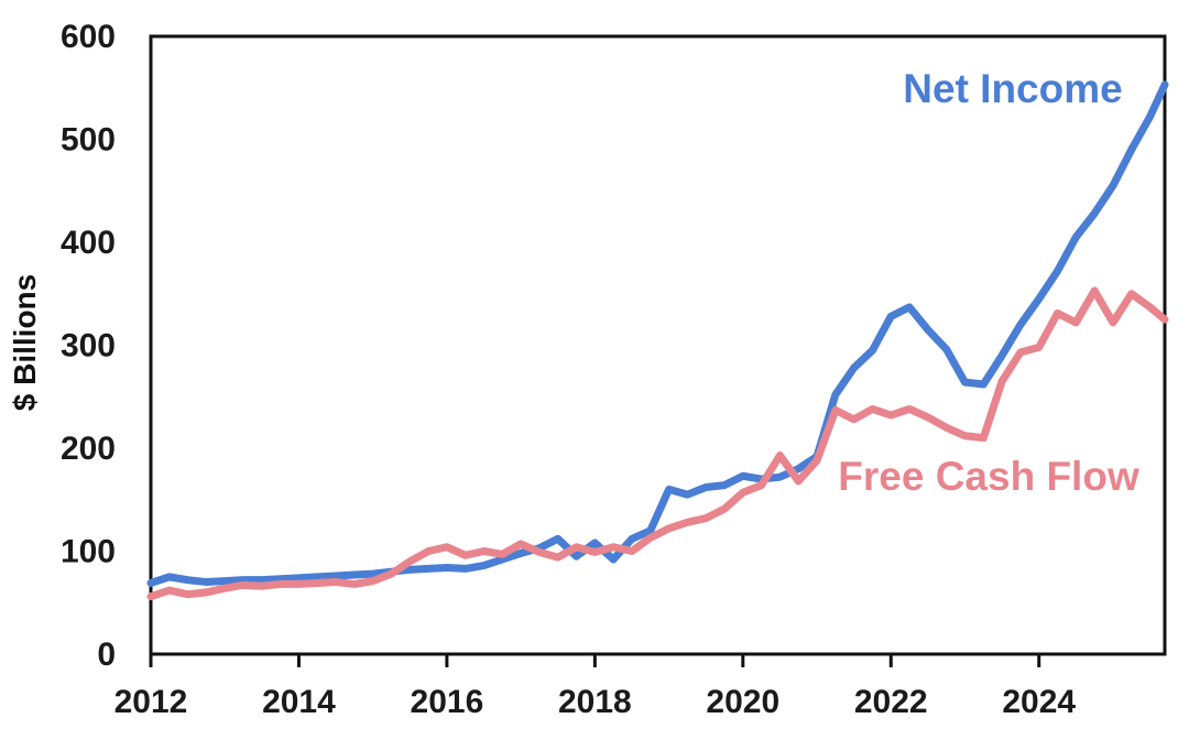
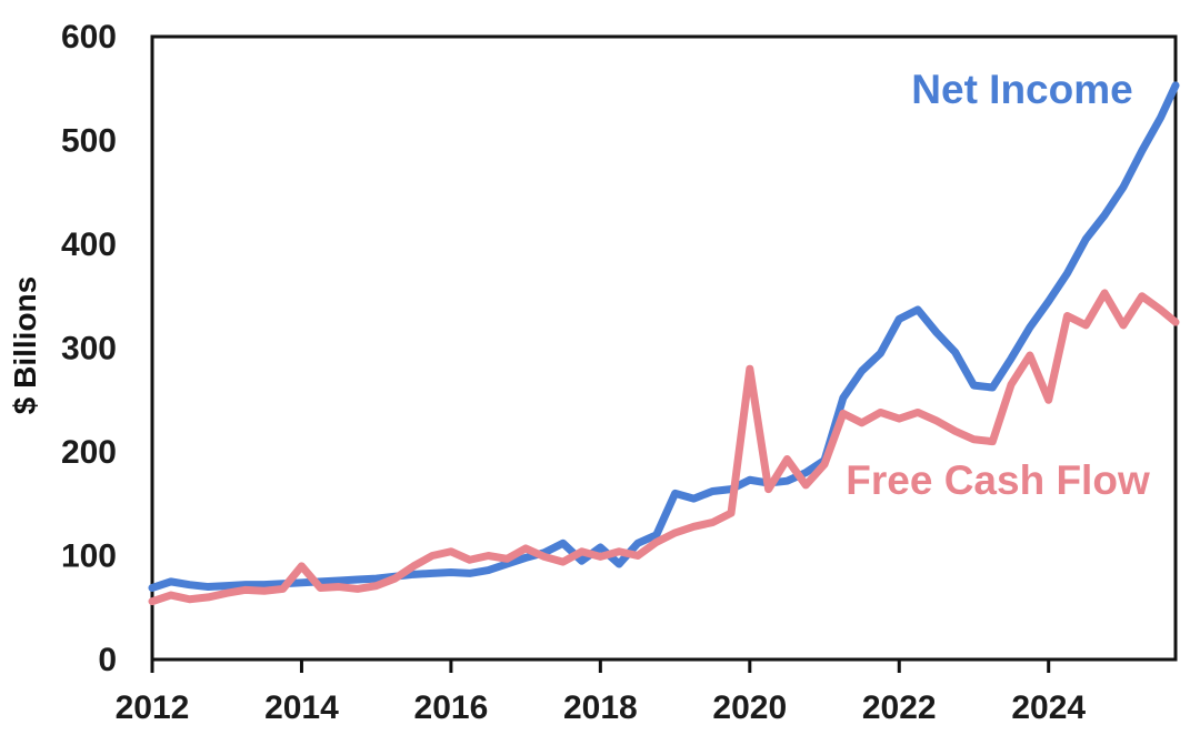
Free Cash Flow/2014: 70 -> 90
Free Cash Flow/2020: 160 -> 280
Free Cash Flow/2024: 300 -> 250
